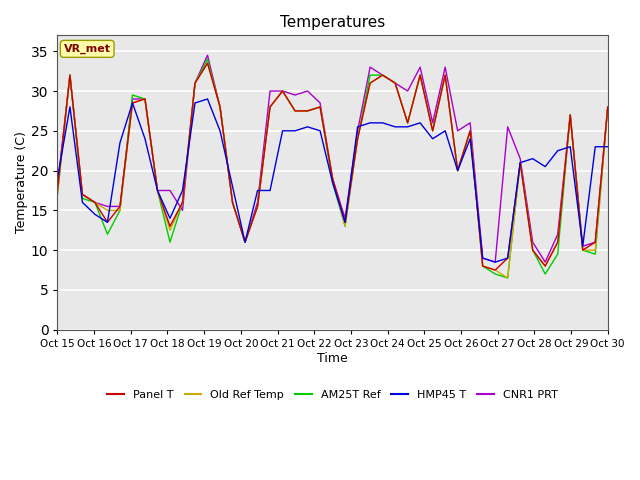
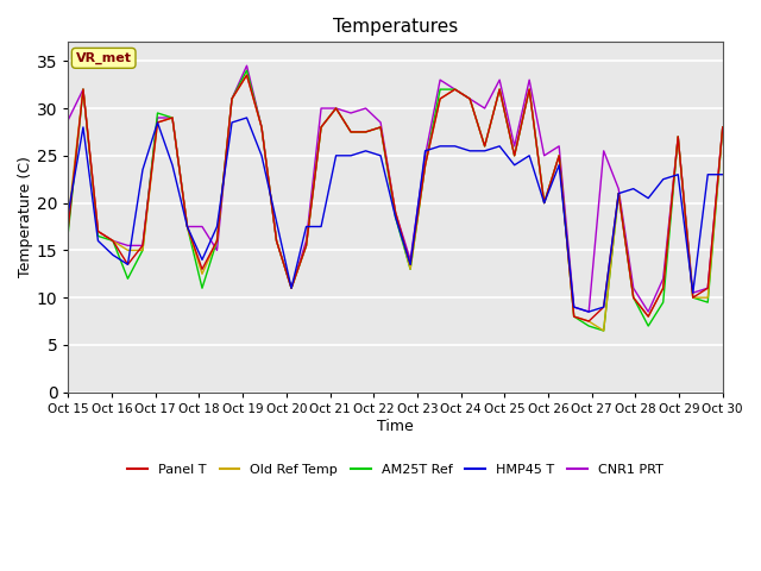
Old Ref Temp/Oct 15: 17.0 -> 18.4
CNR1 PRT/Oct 15: 18.0 -> 28.8
